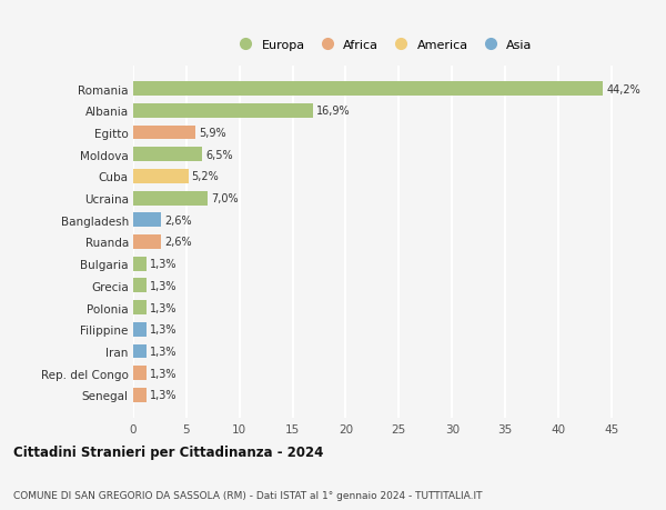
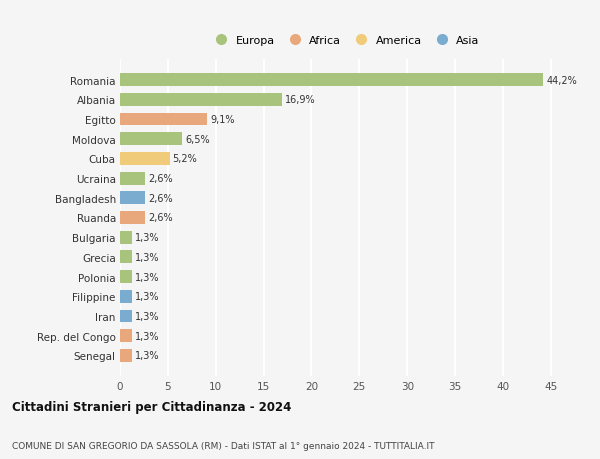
Egitto: 5,9% -> 9,1%
Ucraina: 7,0% -> 2,6%
